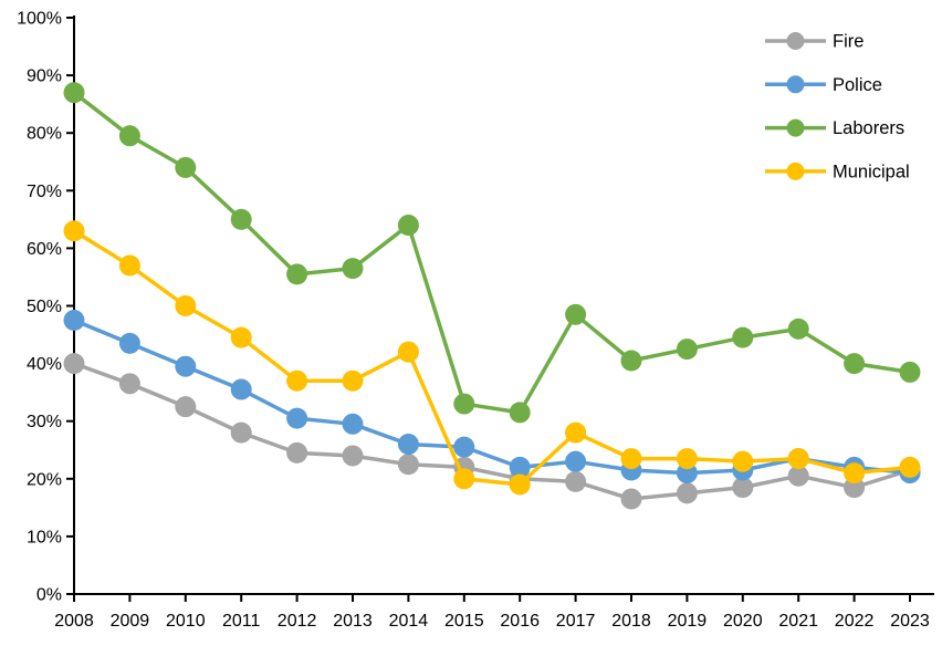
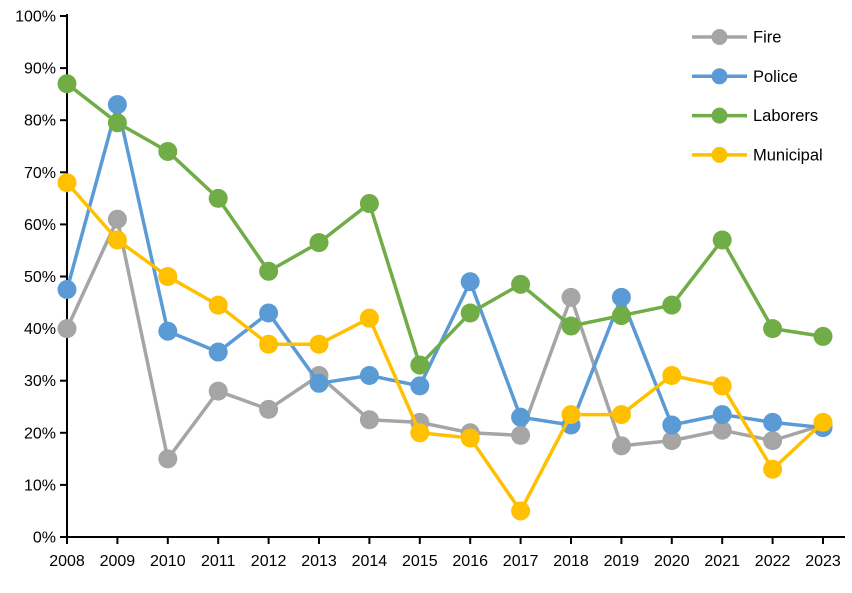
Municipal/2008: 63% -> 68%
Fire/2009: 36% -> 61%
Police/2009: 44% -> 83%
Fire/2010: 32% -> 15%
Police/2012: 30% -> 43%
Laborers/2012: 56% -> 51%
Fire/2013: 24% -> 31%
Police/2014: 26% -> 31%
Police/2015: 26% -> 29%
Police/2016: 22% -> 49%
Laborers/2016: 32% -> 43%
Municipal/2017: 28% -> 5%
Fire/2018: 16% -> 46%
Police/2019: 21% -> 46%
Municipal/2020: 23% -> 31%
Laborers/2021: 46% -> 57%
Municipal/2021: 24% -> 29%
Municipal/2022: 21% -> 13%
